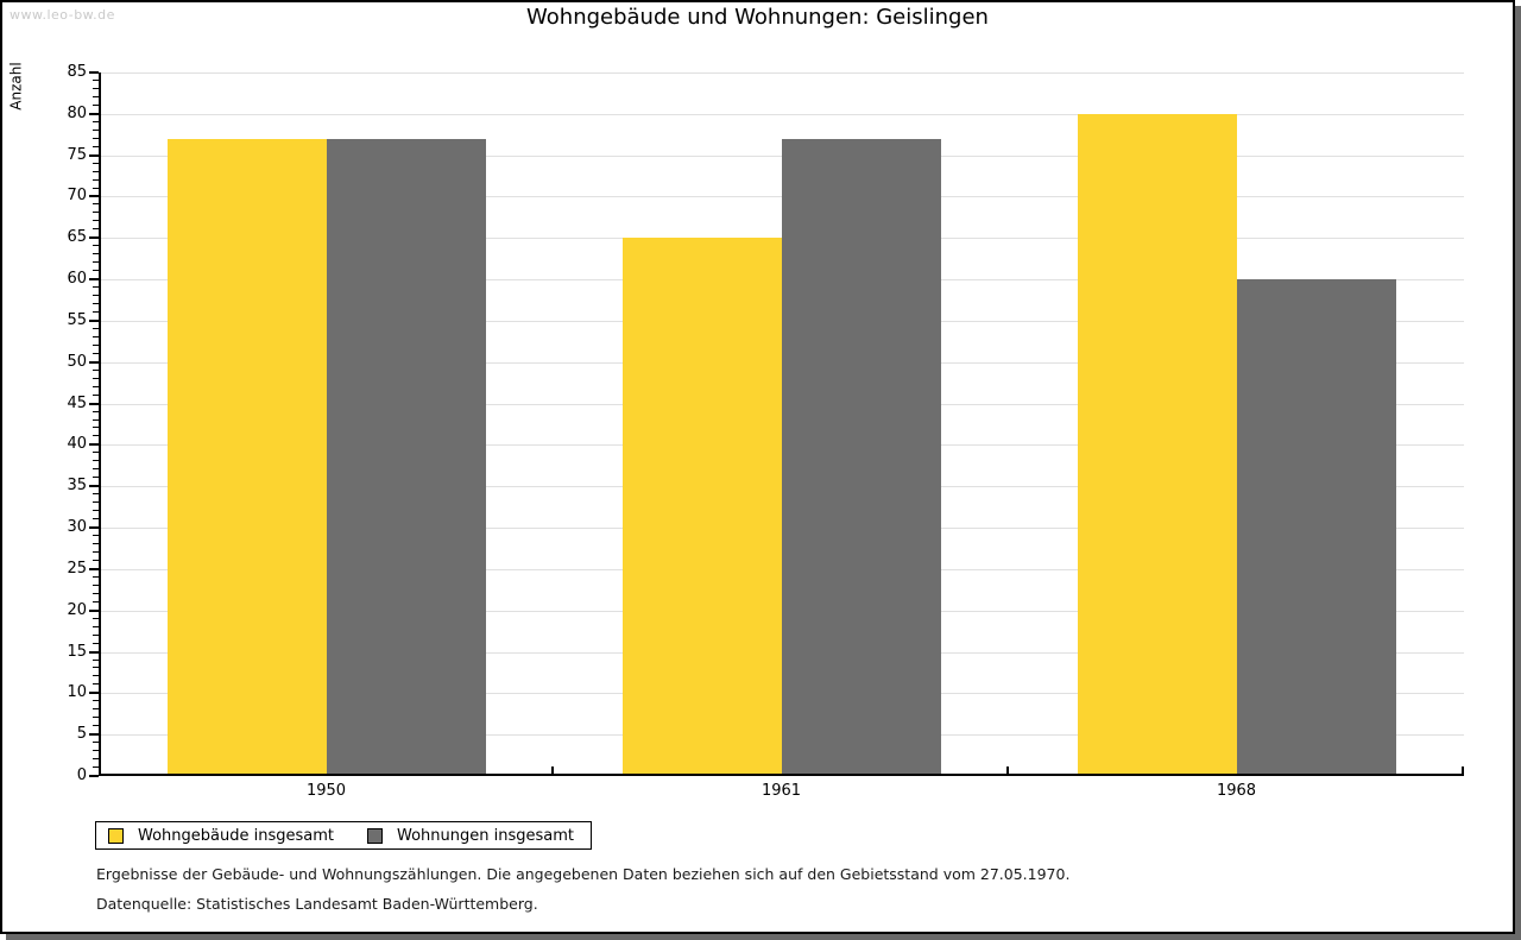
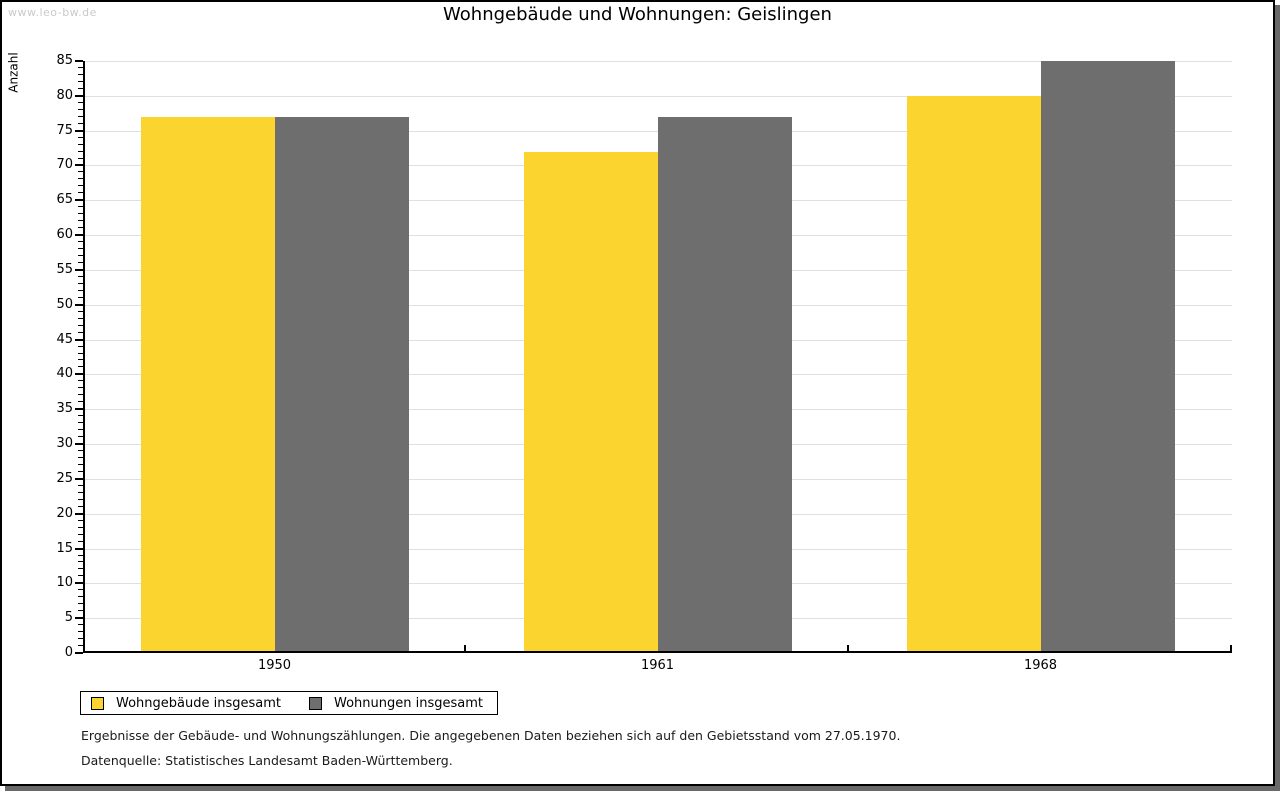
Wohngebäude insgesamt/1961: 65 -> 72
Wohnungen insgesamt/1968: 60 -> 85
